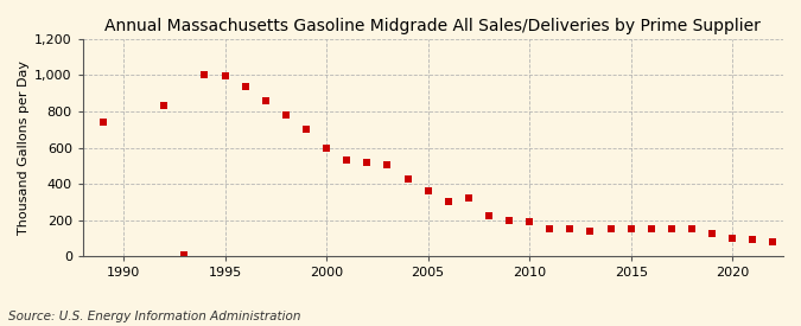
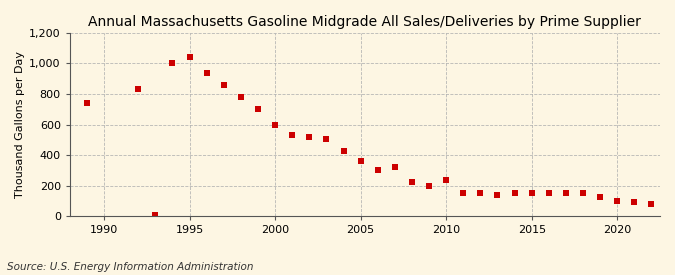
1995: 1,000 -> 1,040
2010: 190 -> 240
